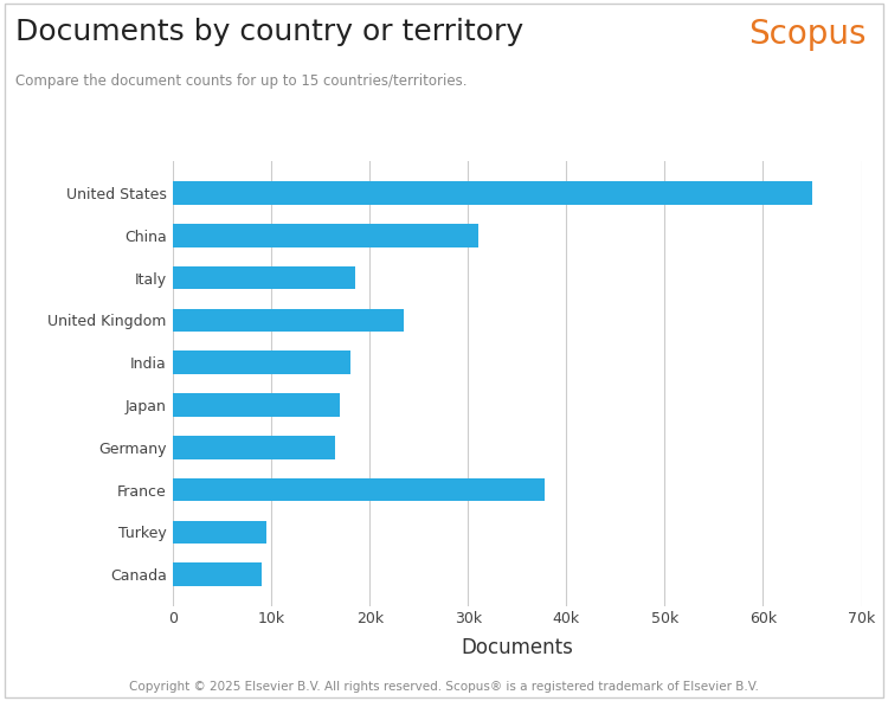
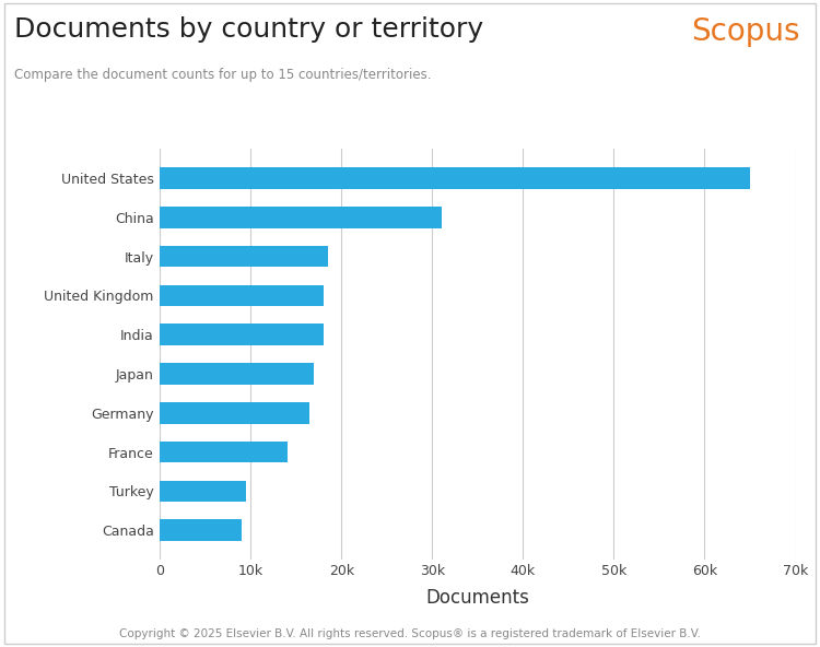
United Kingdom: 23.4k -> 18.0k
France: 37.8k -> 14.0k
